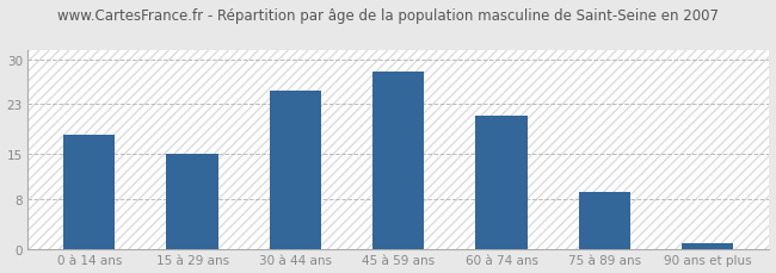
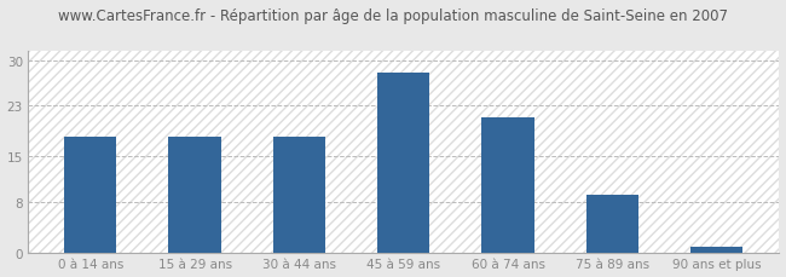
15 à 29 ans: 15 -> 18
30 à 44 ans: 25 -> 18
